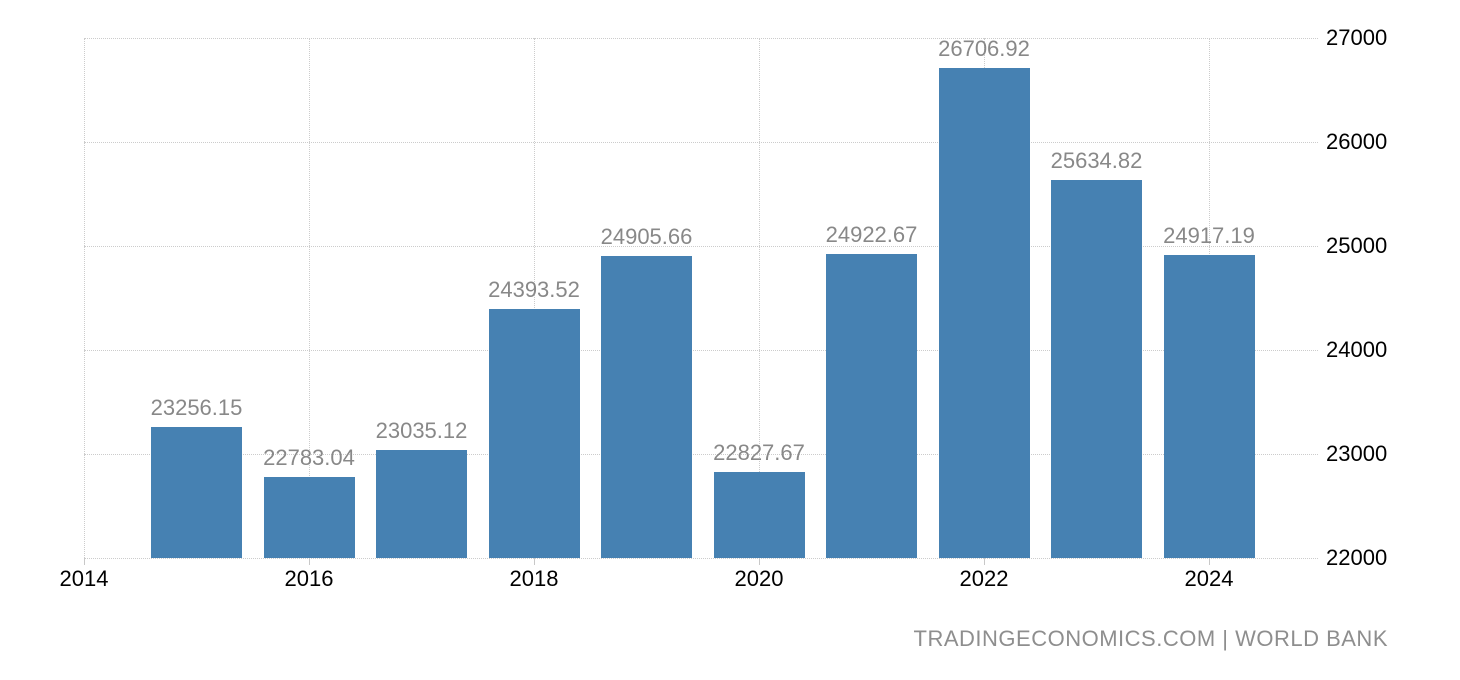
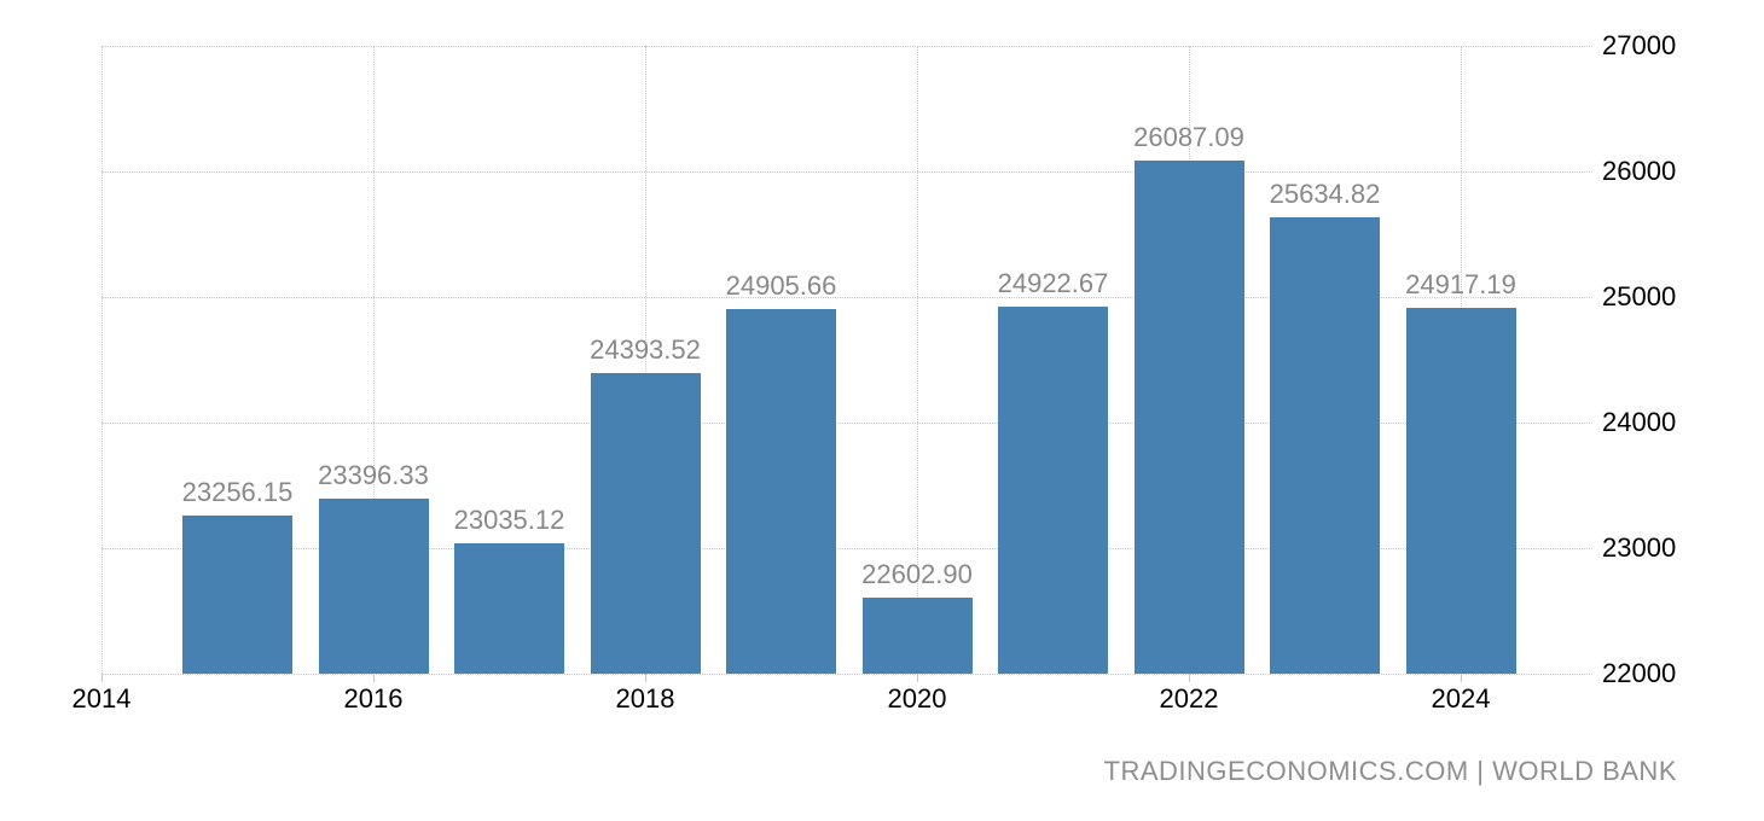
2016: 22783.04 -> 23396.33
2020: 22827.67 -> 22602.90
2022: 26706.92 -> 26087.09
